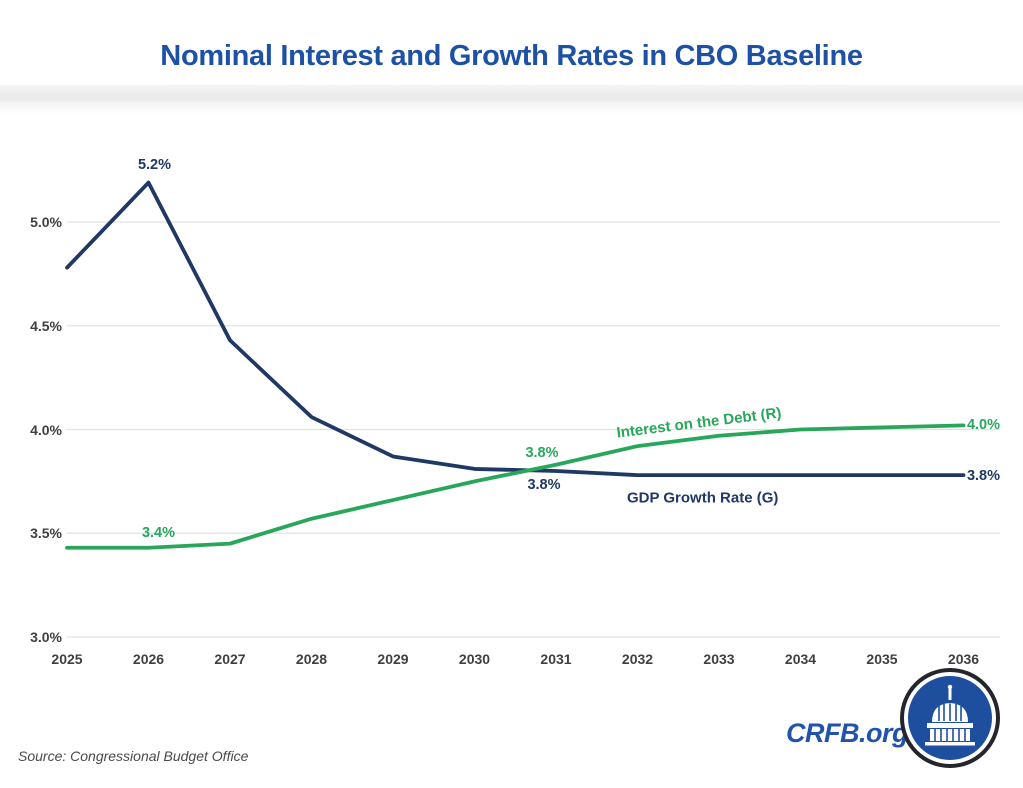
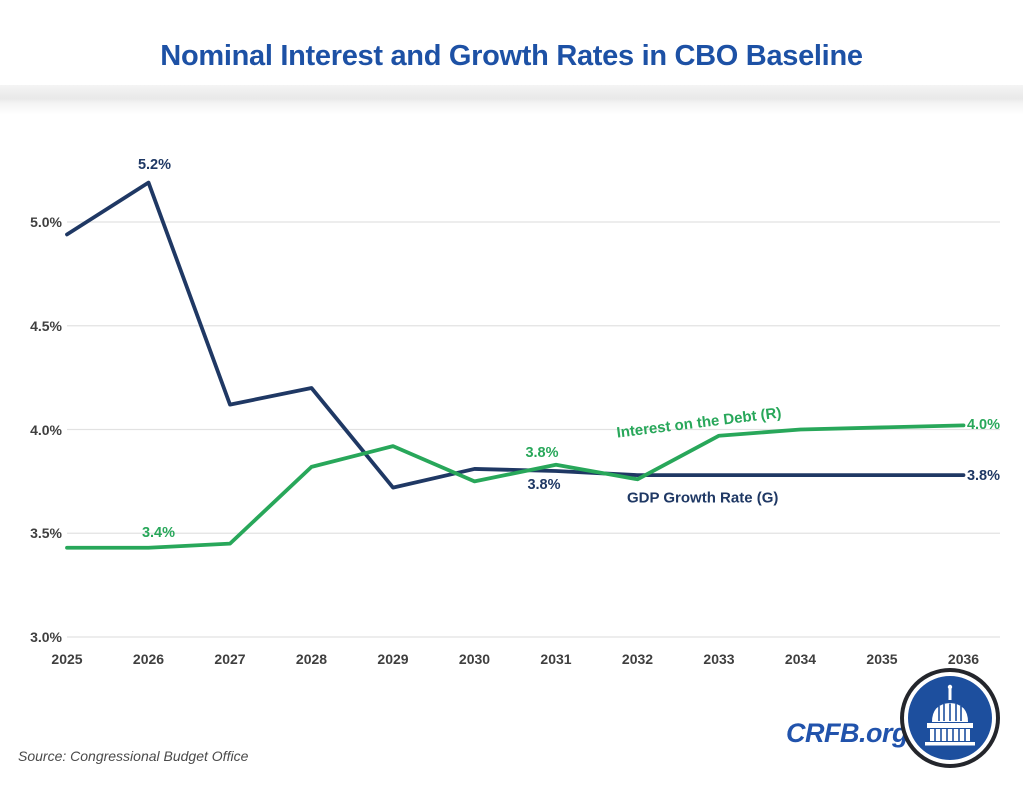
GDP Growth Rate (G)/2025: 4.78% -> 4.94%
GDP Growth Rate (G)/2027: 4.43% -> 4.12%
GDP Growth Rate (G)/2028: 4.06% -> 4.20%
Interest on the Debt (R)/2028: 3.57% -> 3.82%
GDP Growth Rate (G)/2029: 3.87% -> 3.72%
Interest on the Debt (R)/2029: 3.66% -> 3.92%
Interest on the Debt (R)/2032: 3.92% -> 3.76%
